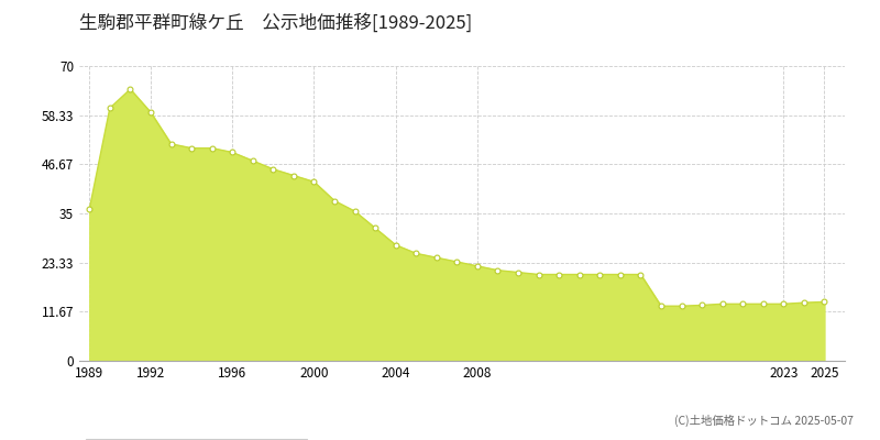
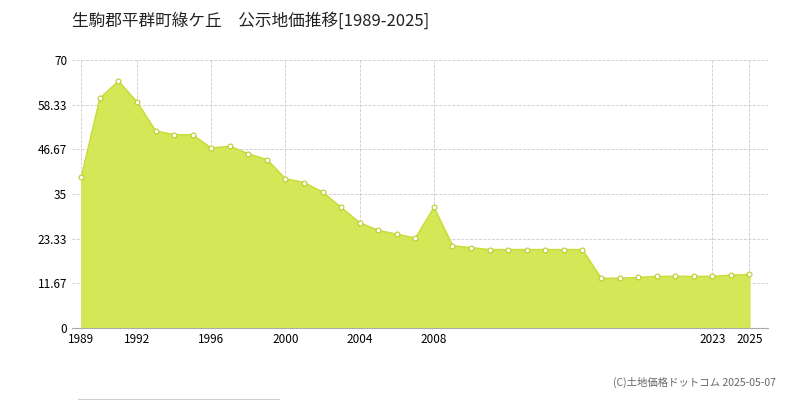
1989: 36.0 -> 39.5
1996: 49.5 -> 47.0
2000: 42.5 -> 39.0
2008: 22.5 -> 31.5
